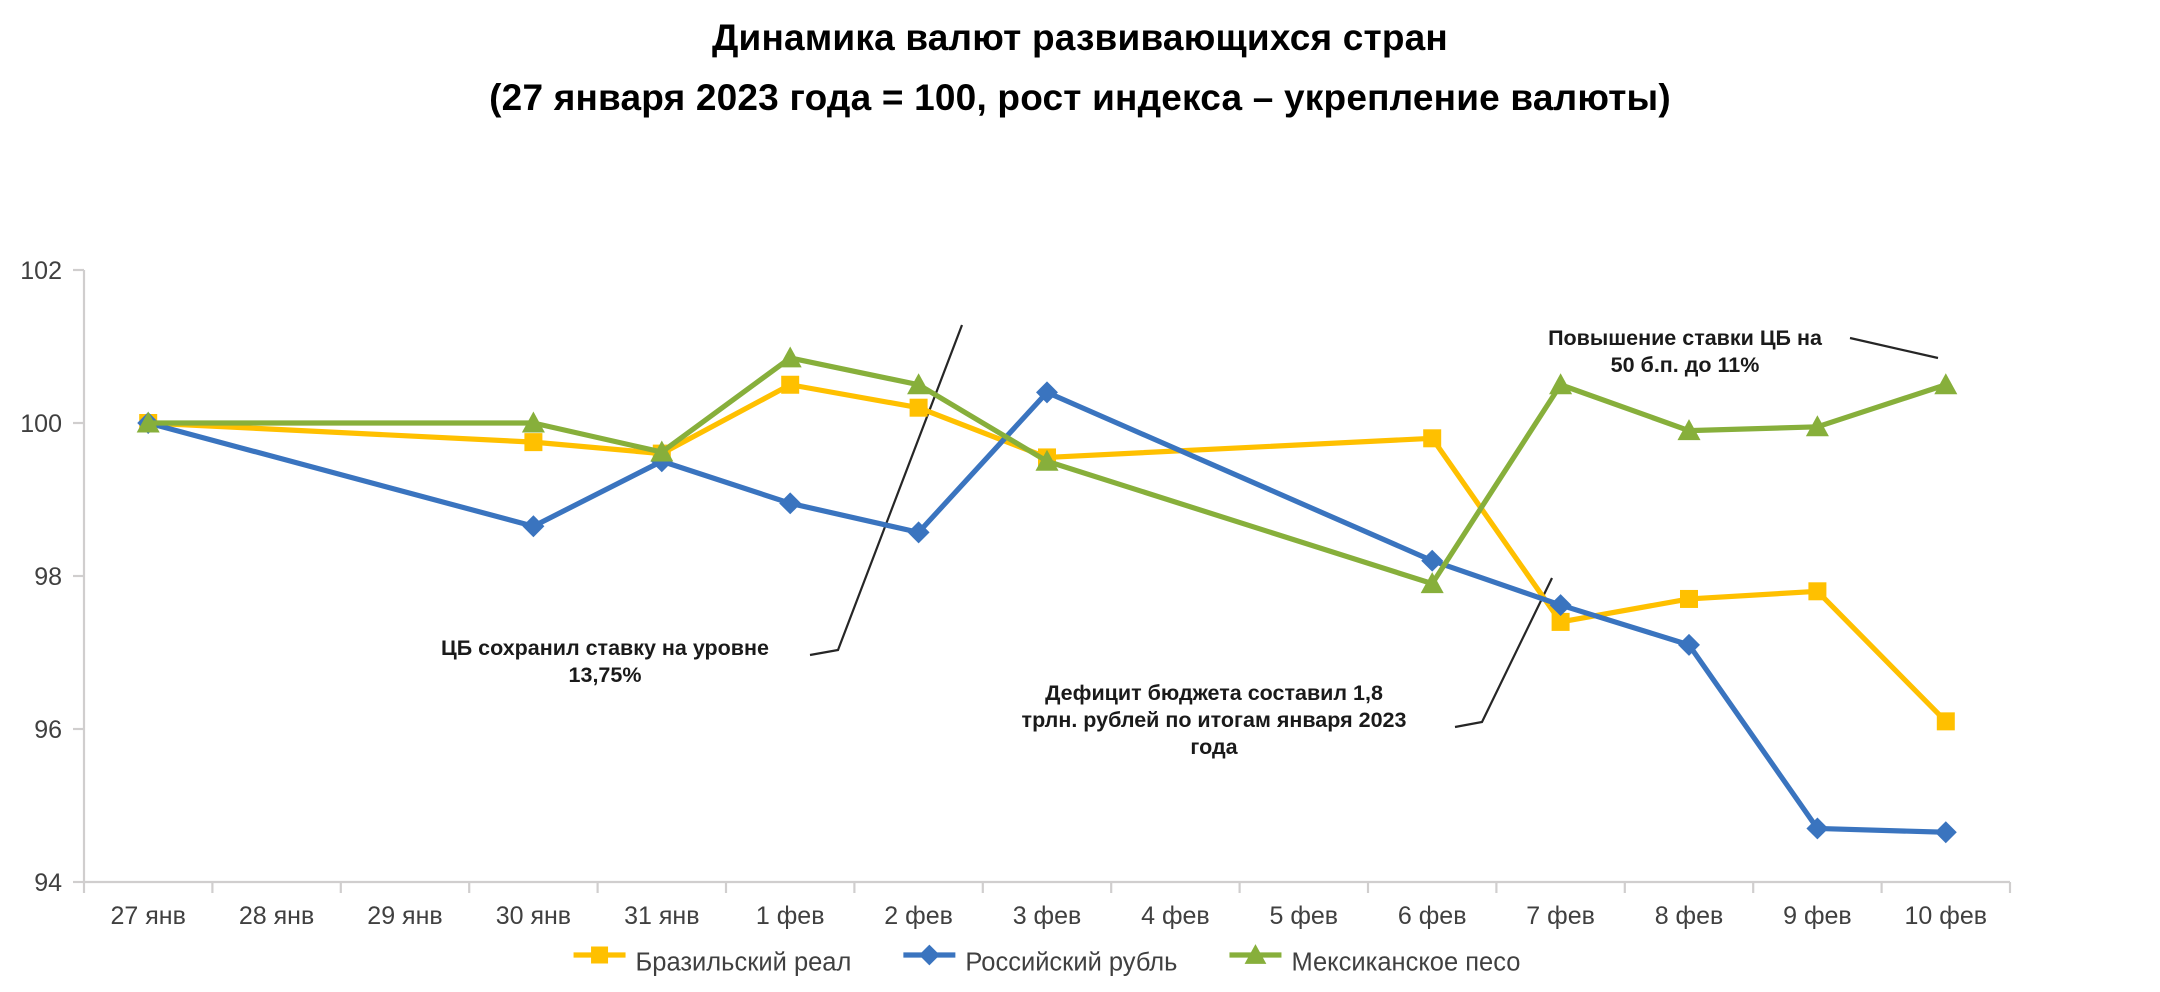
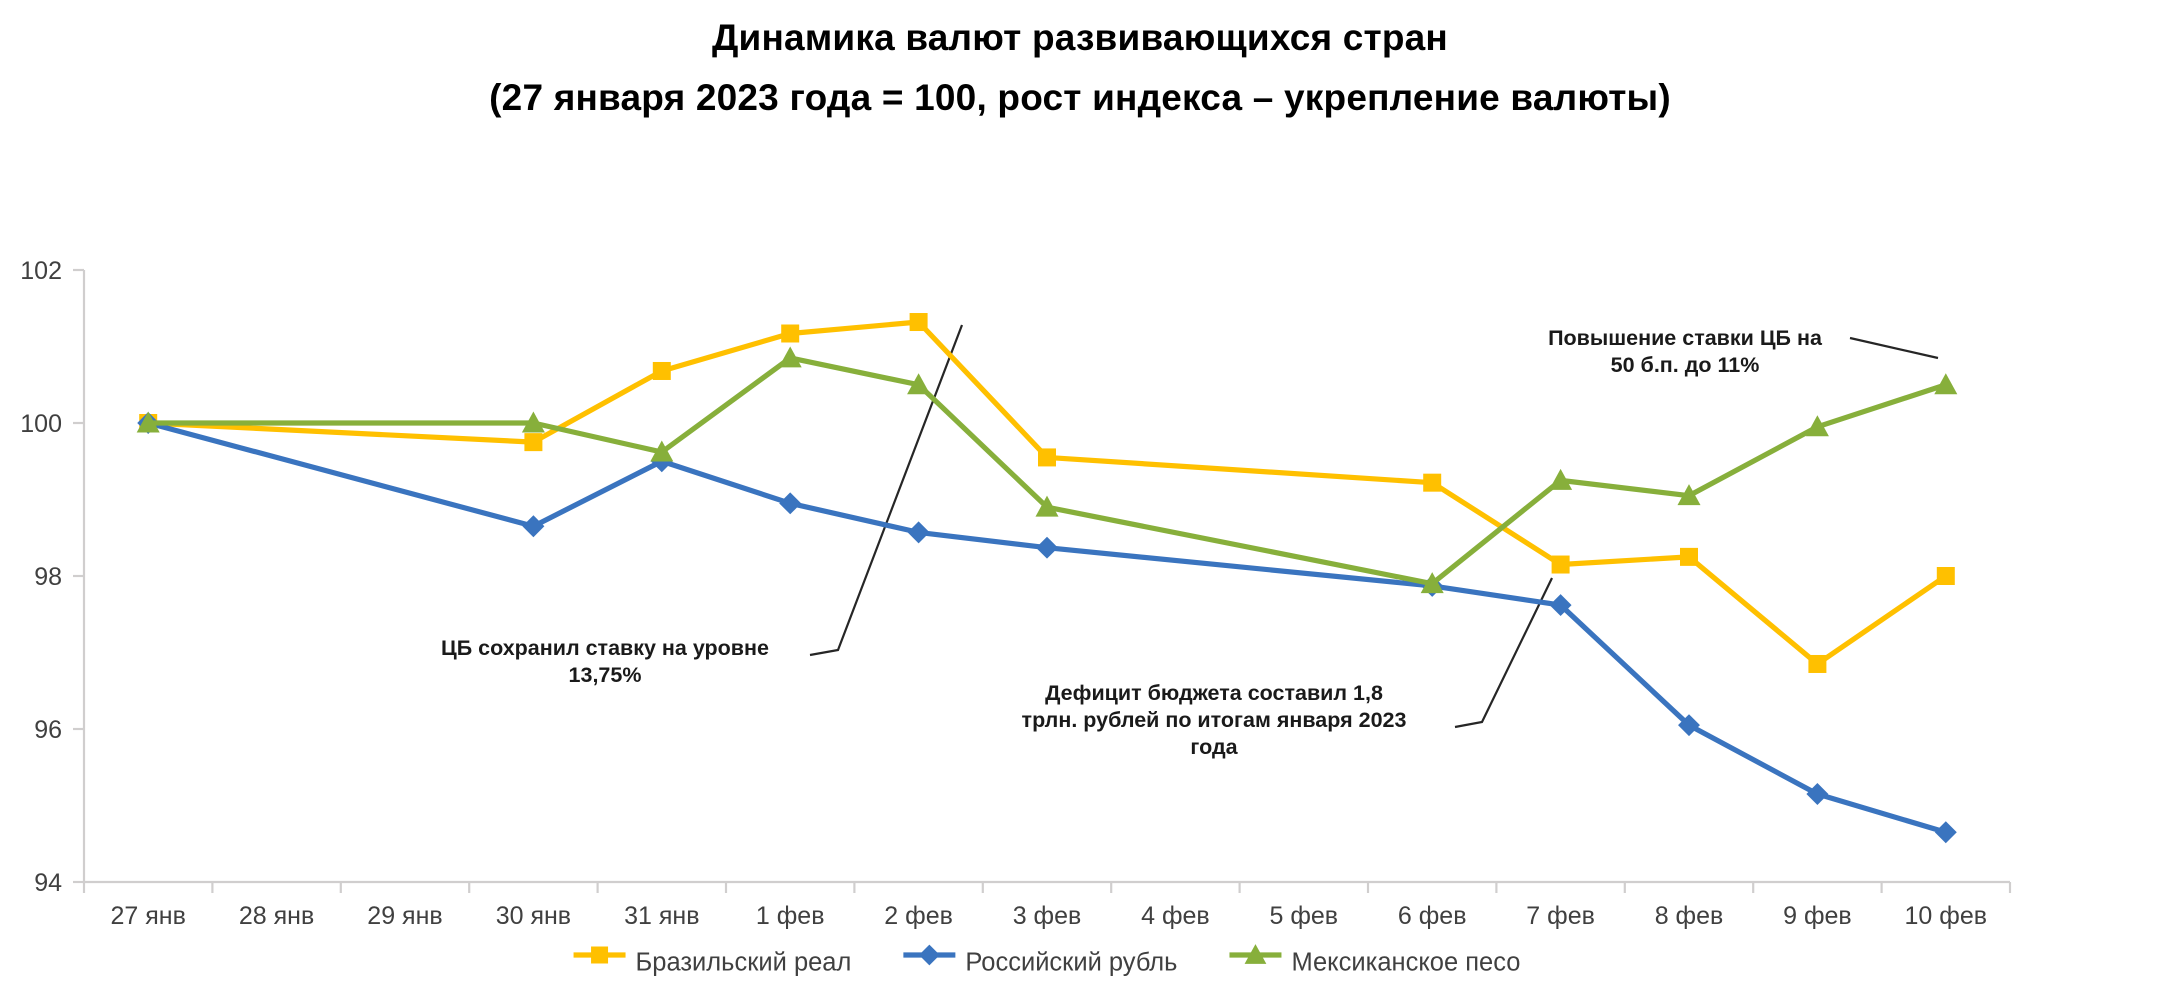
Бразильский реал/31 янв: 99.6 -> 100.7
Бразильский реал/1 фев: 100.5 -> 101.2
Бразильский реал/2 фев: 100.2 -> 101.3
Российский рубль/3 фев: 100.4 -> 98.4
Мексиканское песо/3 фев: 99.5 -> 98.9
Бразильский реал/6 фев: 99.8 -> 99.2
Российский рубль/6 фев: 98.2 -> 97.9
Бразильский реал/7 фев: 97.4 -> 98.2
Мексиканское песо/7 фев: 100.5 -> 99.2
Бразильский реал/8 фев: 97.7 -> 98.2
Российский рубль/8 фев: 97.1 -> 96.0
Мексиканское песо/8 фев: 99.9 -> 99.0
Бразильский реал/9 фев: 97.8 -> 96.8
Российский рубль/9 фев: 94.7 -> 95.2
Бразильский реал/10 фев: 96.1 -> 98.0
